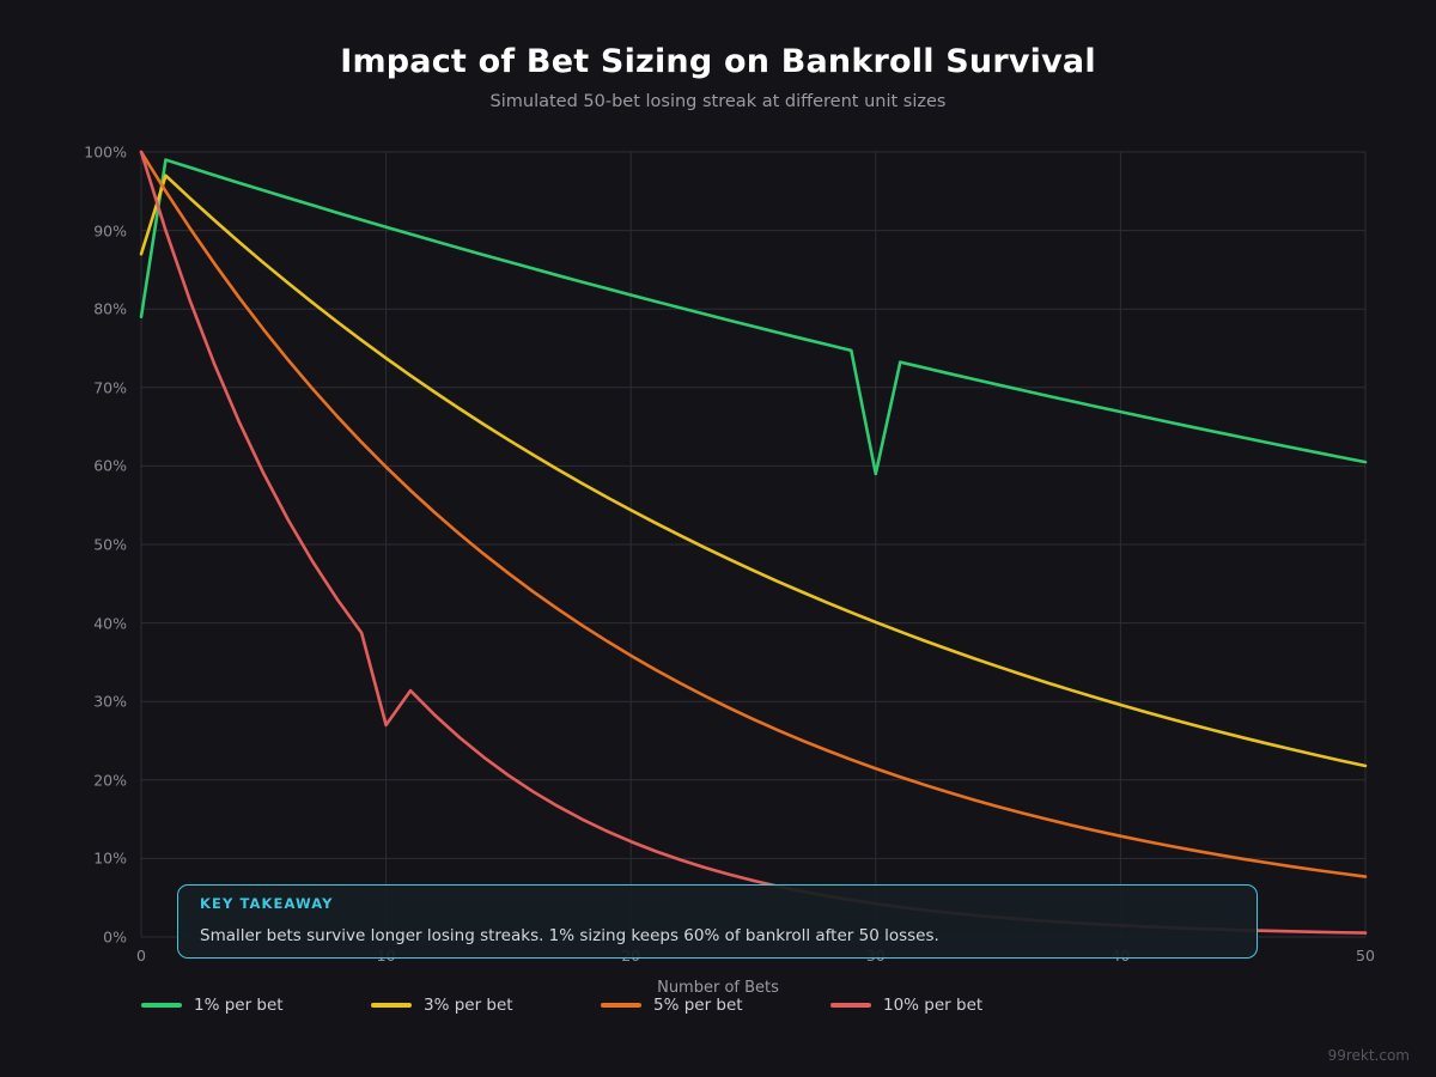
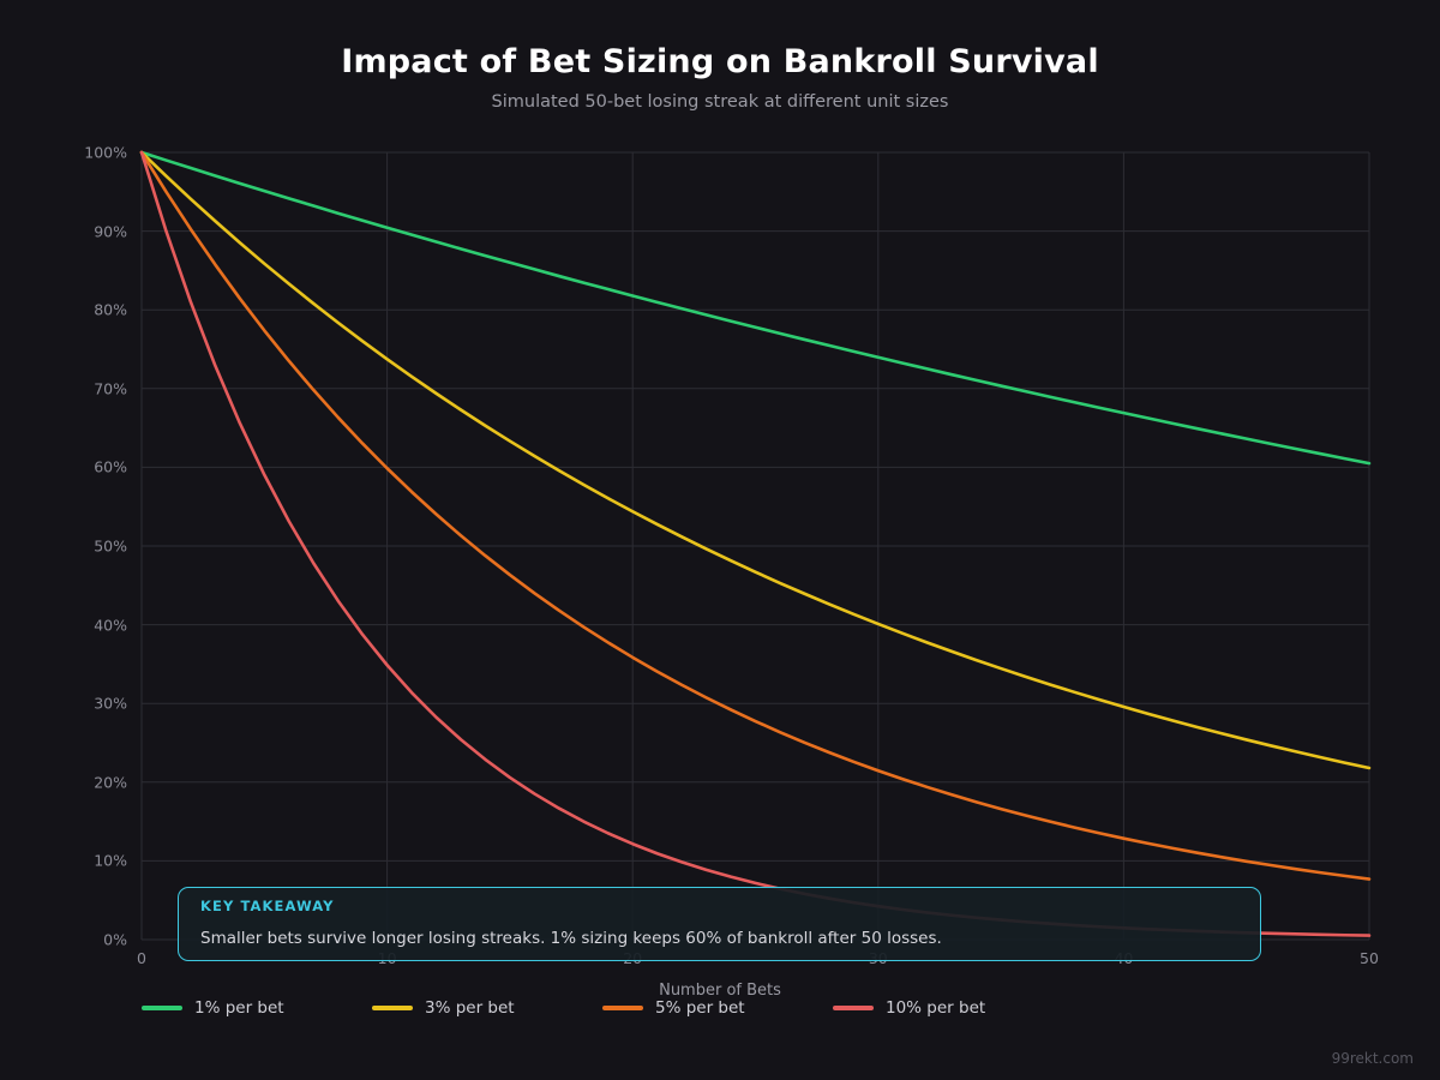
1% per bet/0: 79% -> 100%
3% per bet/0: 87% -> 100%
10% per bet/10: 27% -> 35%
1% per bet/30: 59% -> 74%
